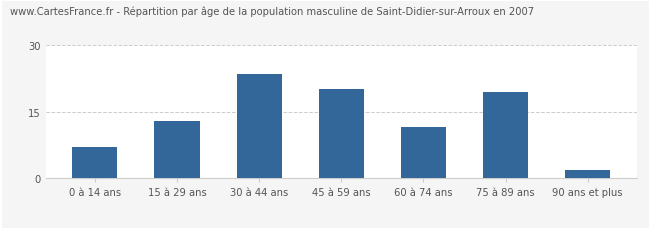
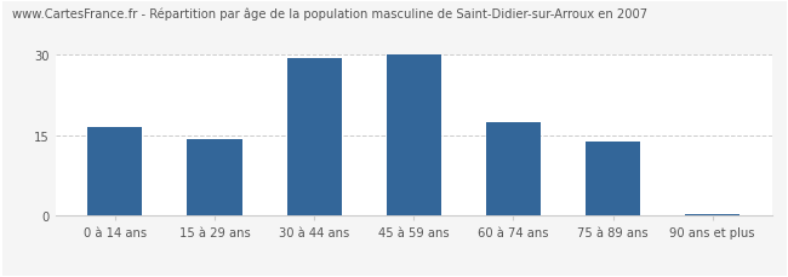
0 à 14 ans: 7.0 -> 16.5
15 à 29 ans: 13.0 -> 14.3
30 à 44 ans: 23.5 -> 29.3
45 à 59 ans: 20.0 -> 30.2
60 à 74 ans: 11.5 -> 17.5
75 à 89 ans: 19.5 -> 13.8
90 ans et plus: 2.0 -> 0.3
